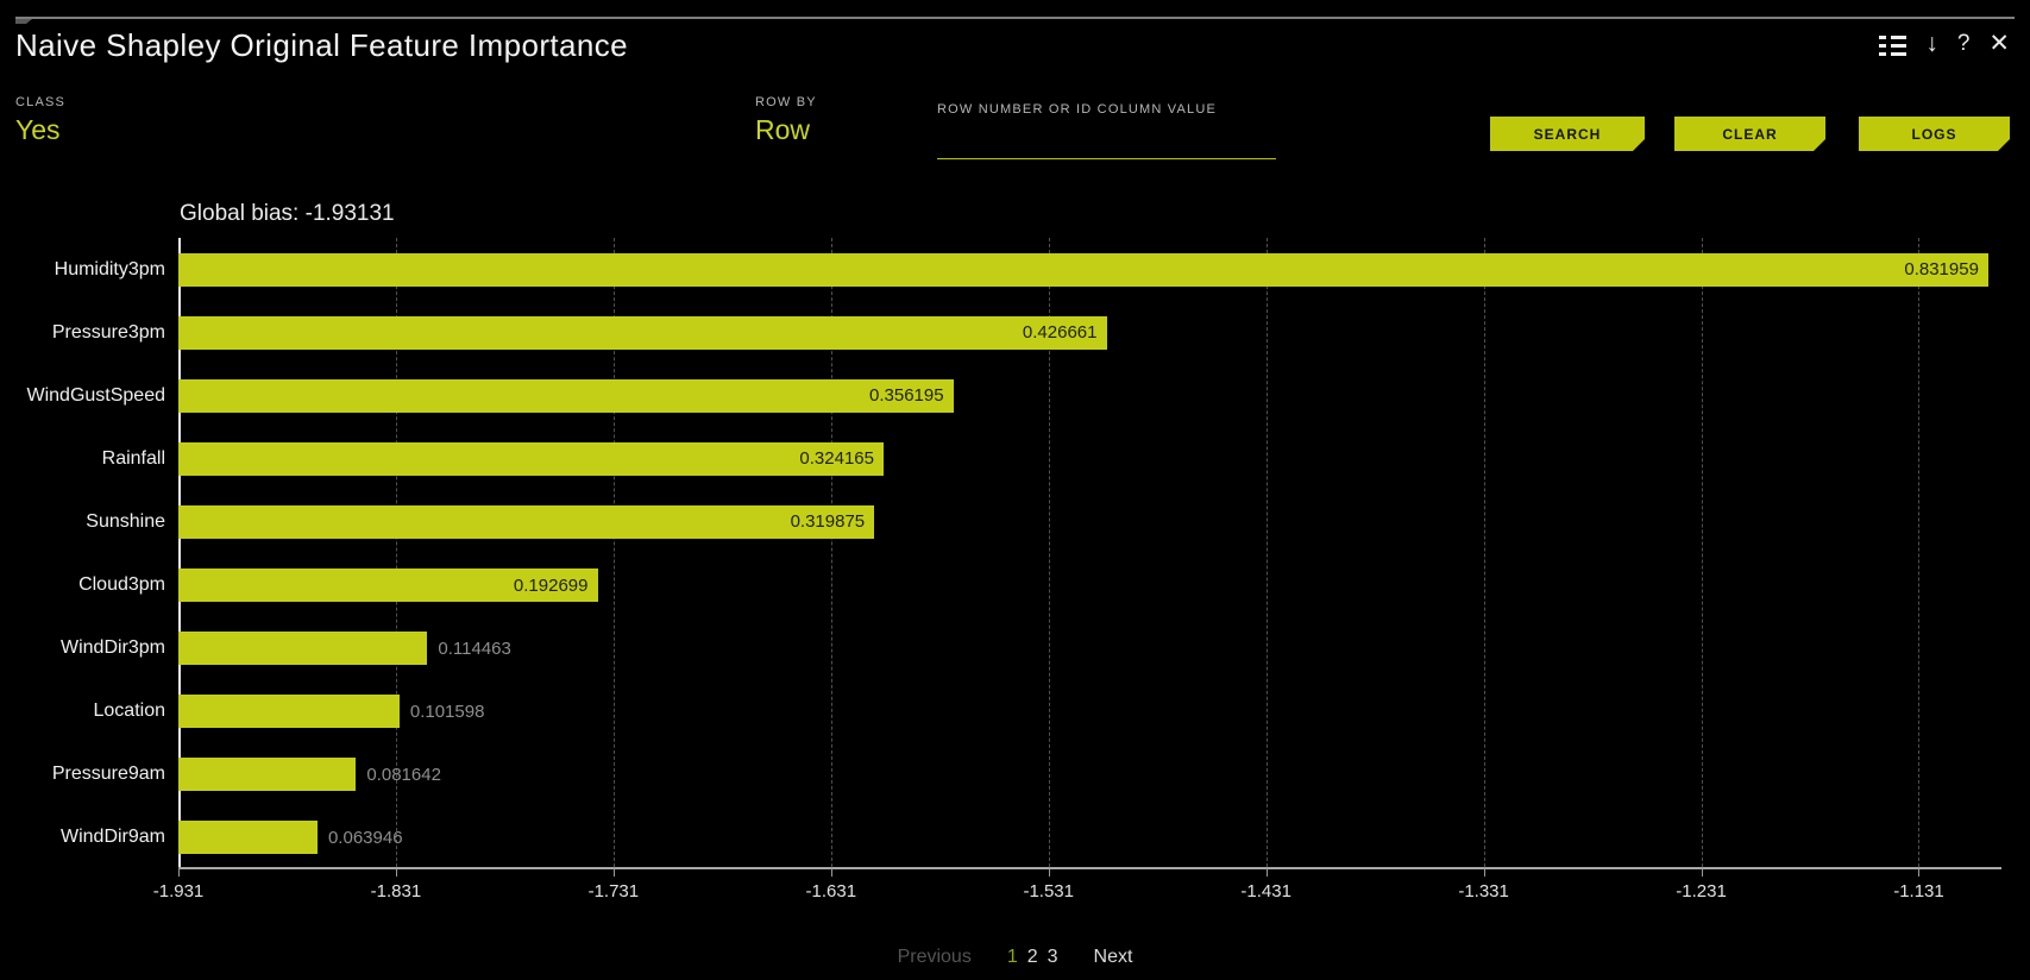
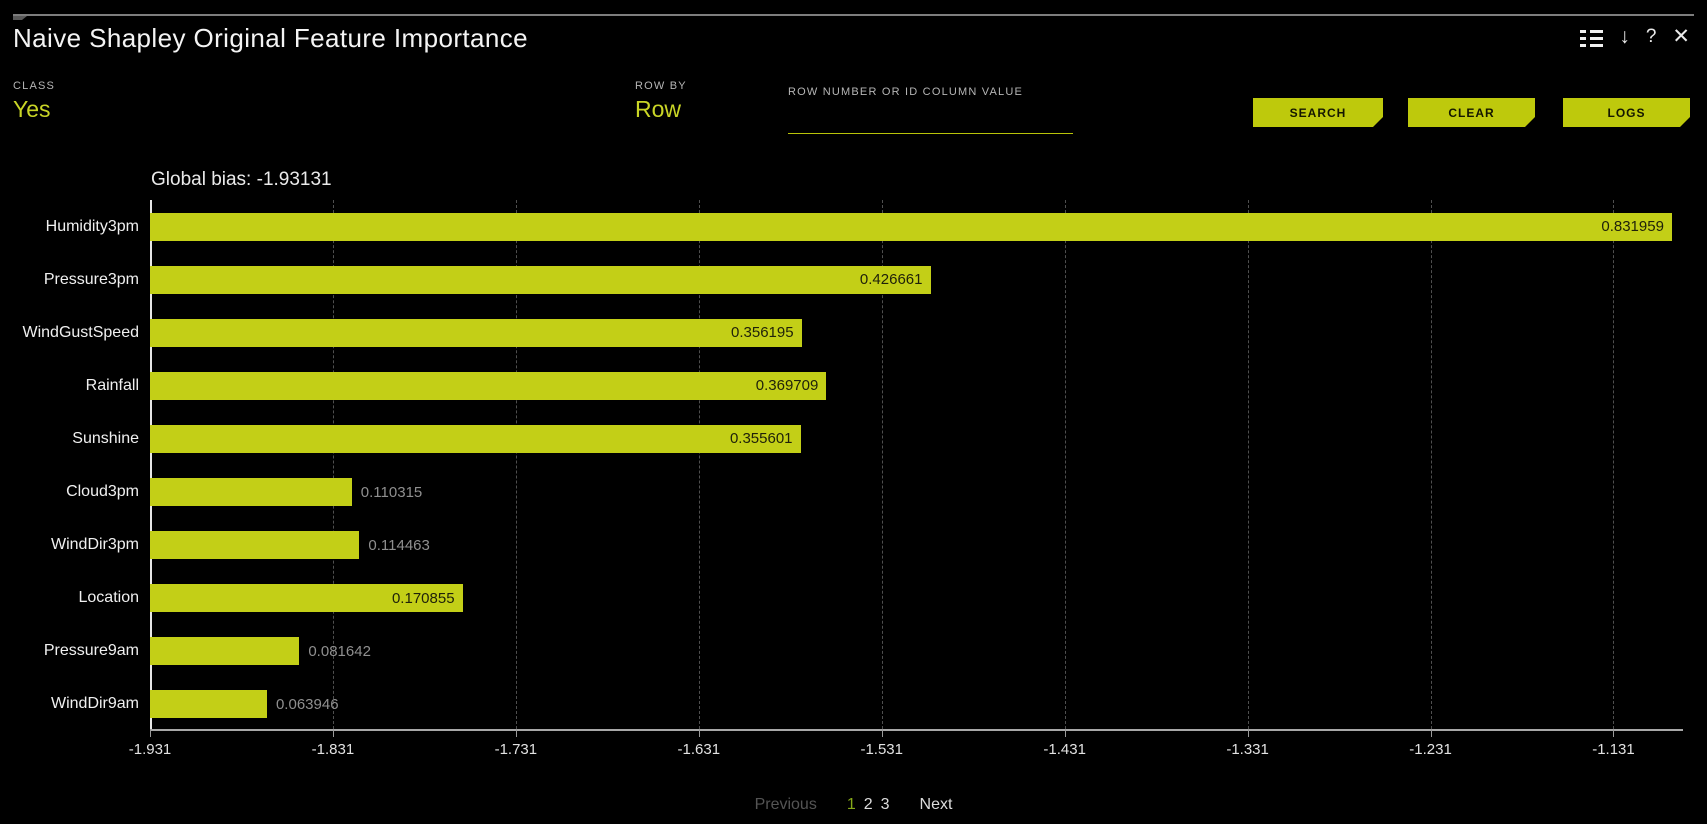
Rainfall: 0.324165 -> 0.369709
Sunshine: 0.319875 -> 0.355601
Cloud3pm: 0.192699 -> 0.110315
Location: 0.101598 -> 0.170855
